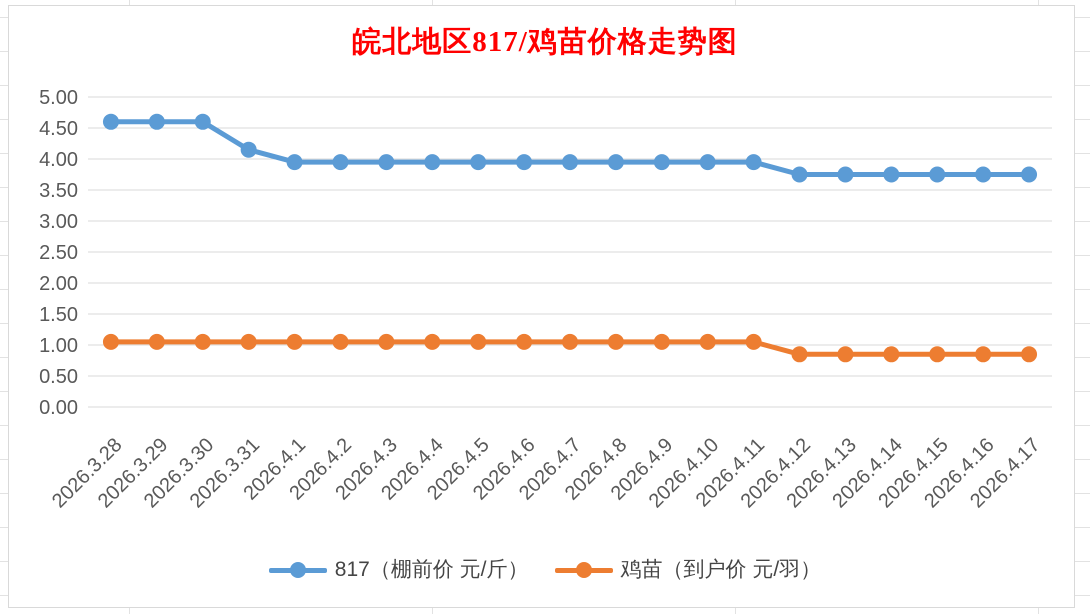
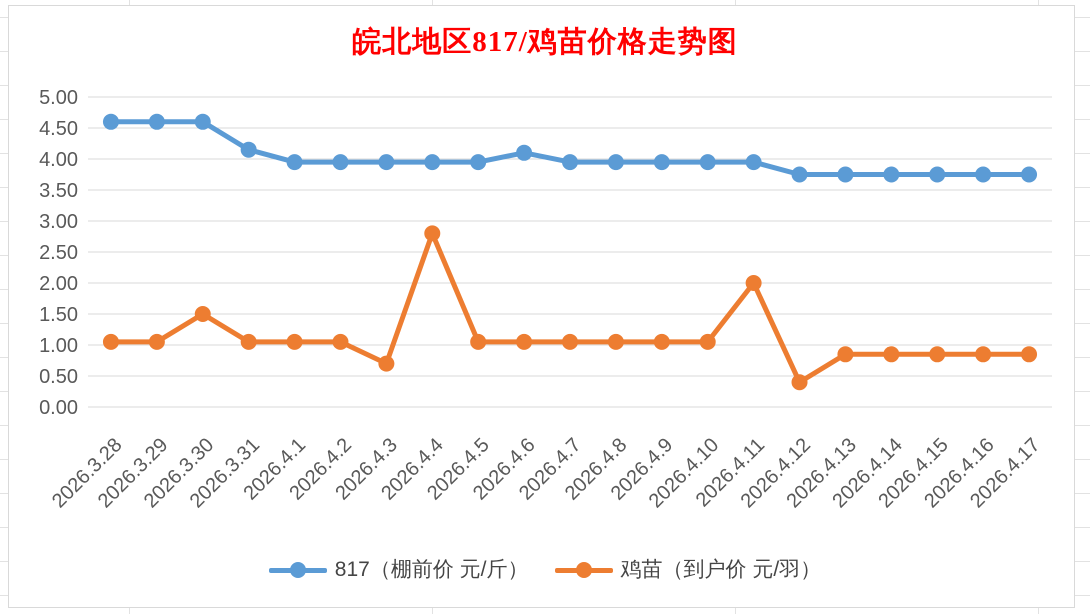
鸡苗（到户价 元/羽）/2026.3.30: 1.1 -> 1.5
鸡苗（到户价 元/羽）/2026.4.3: 1.1 -> 0.7
鸡苗（到户价 元/羽）/2026.4.4: 1.1 -> 2.8
817（棚前价 元/斤）/2026.4.6: 4.0 -> 4.1
鸡苗（到户价 元/羽）/2026.4.11: 1.1 -> 2.0
鸡苗（到户价 元/羽）/2026.4.12: 0.8 -> 0.4
